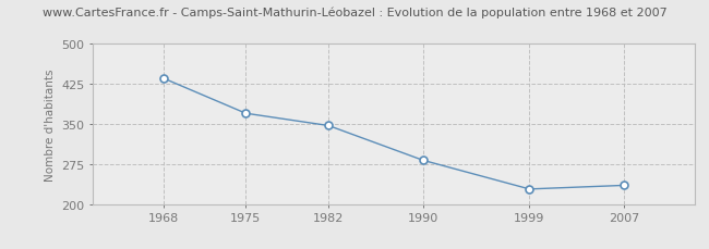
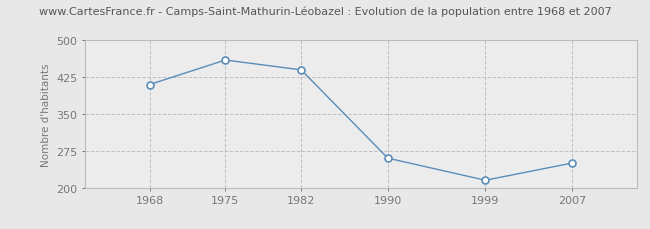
1968: 436 -> 410
1975: 370 -> 460
1982: 347 -> 440
1990: 282 -> 260
1999: 228 -> 215
2007: 235 -> 250
